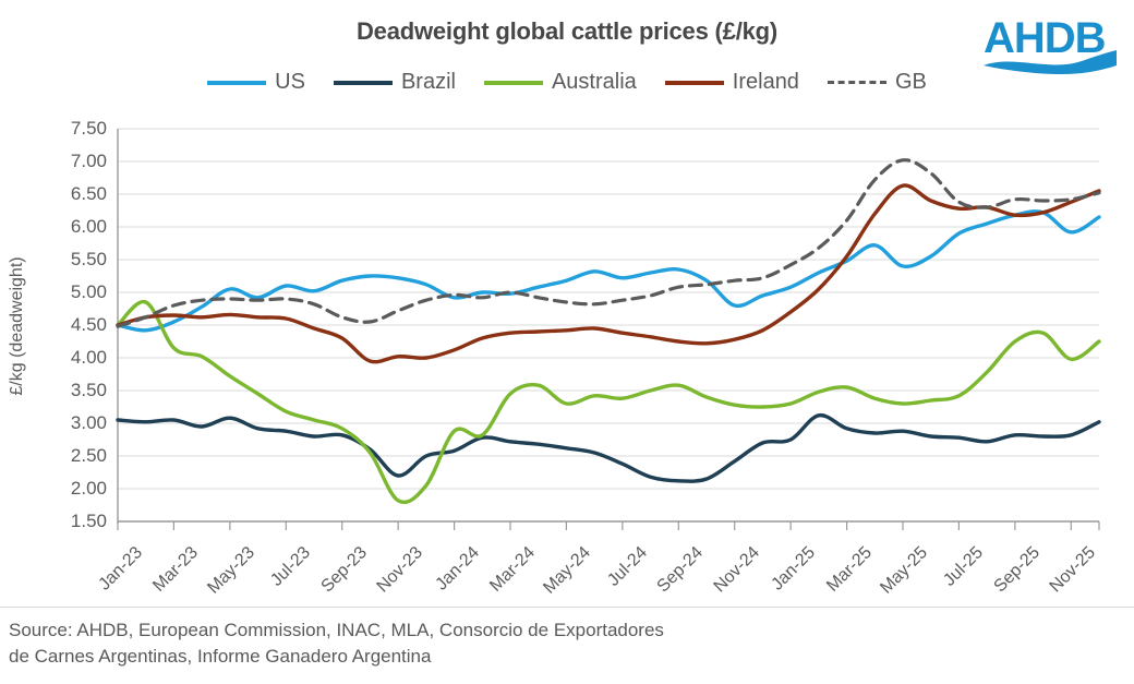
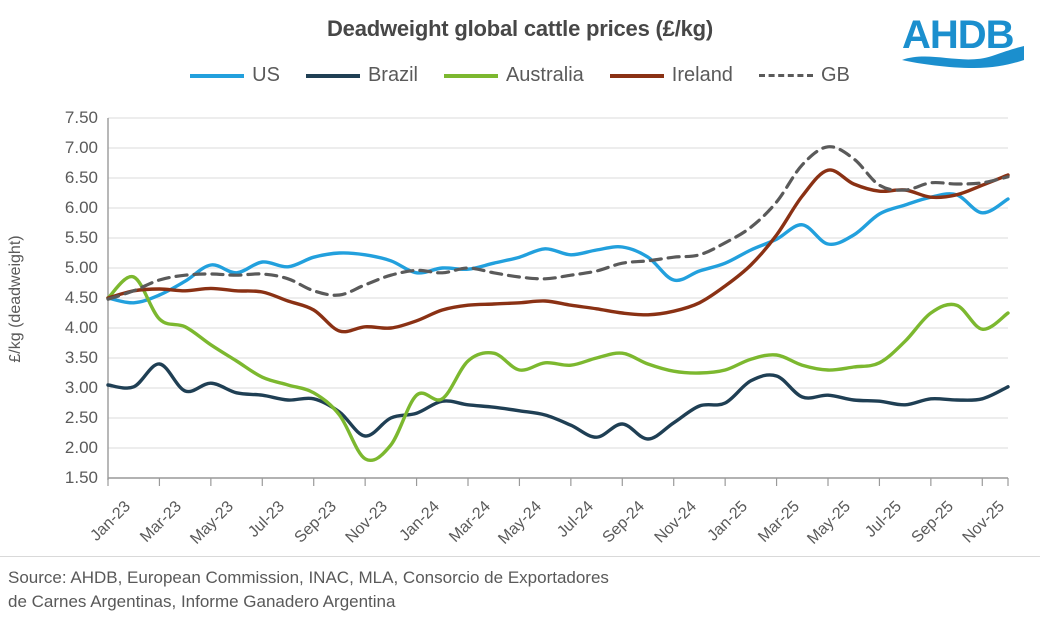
Brazil/Mar-23: 3.0 -> 3.4
Brazil/Sep-24: 2.1 -> 2.4
Brazil/Mar-25: 2.9 -> 3.2
